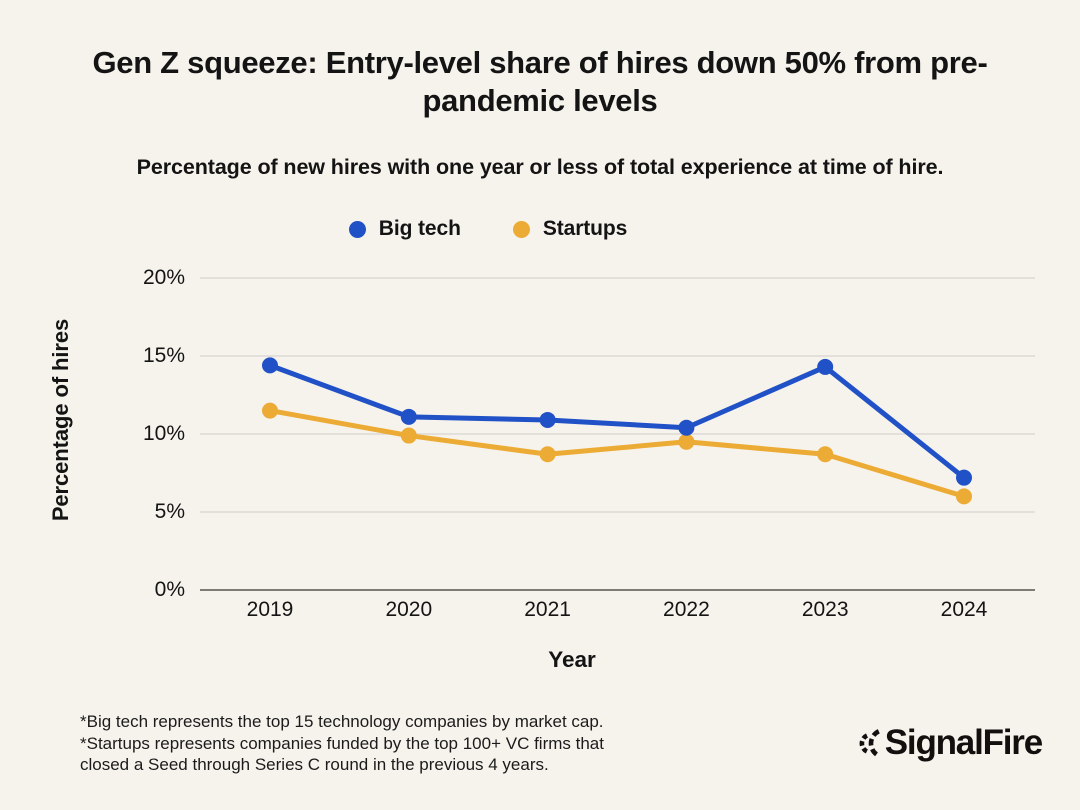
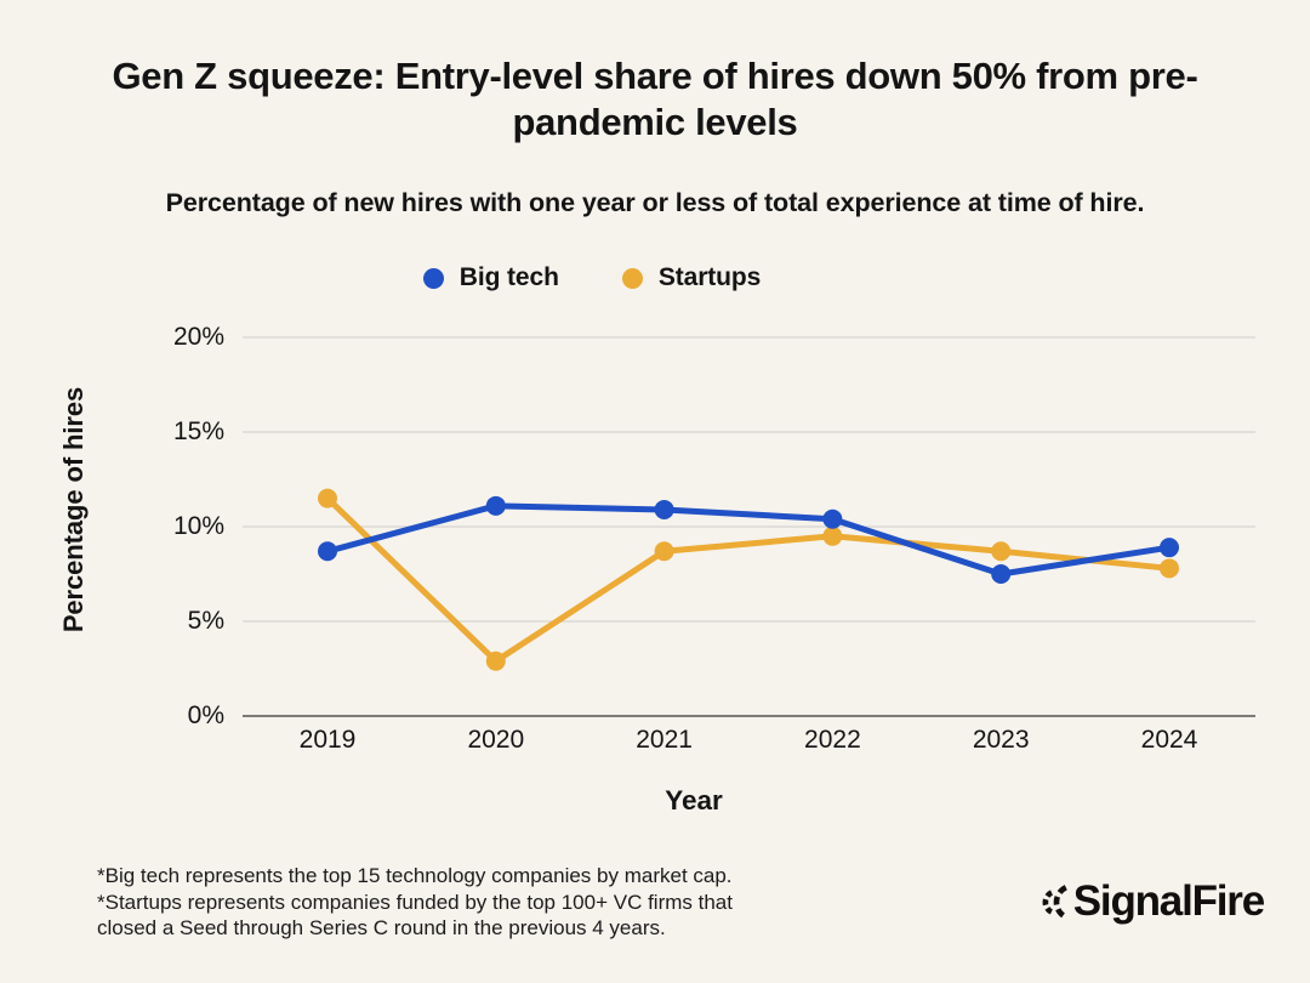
Big tech/2019: 14.4% -> 8.7%
Startups/2020: 9.9% -> 2.9%
Big tech/2023: 14.3% -> 7.5%
Big tech/2024: 7.2% -> 8.9%
Startups/2024: 6.0% -> 7.8%
